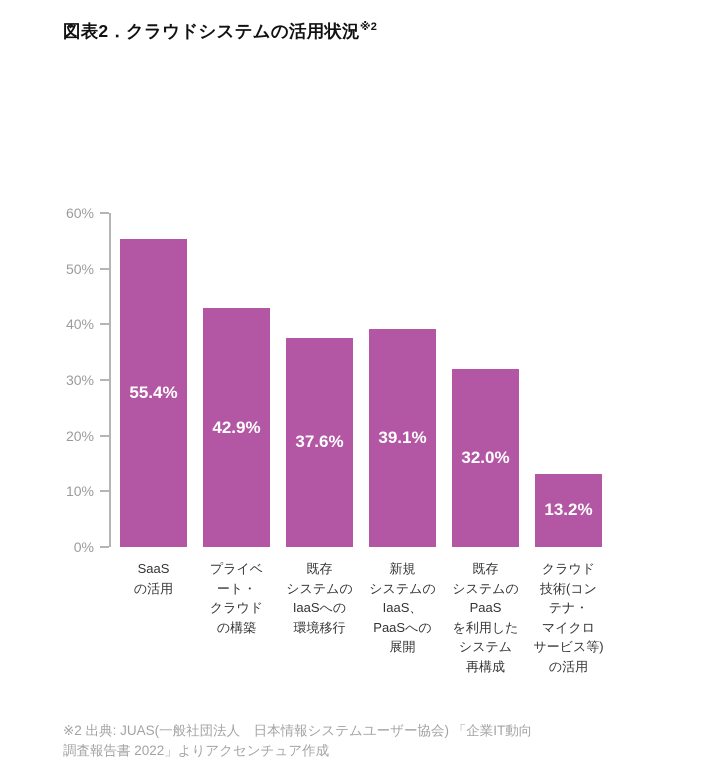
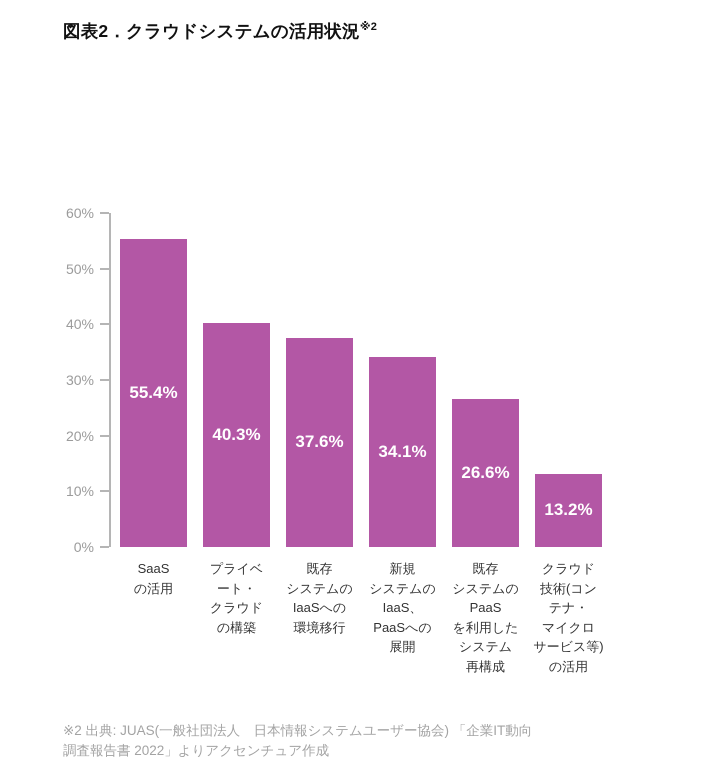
プライベ ート・ クラウド の構築: 42.9% -> 40.3%
新規 システムの IaaS、 PaaSへの 展開: 39.1% -> 34.1%
既存 システムの PaaS を利用した システム 再構成: 32.0% -> 26.6%
